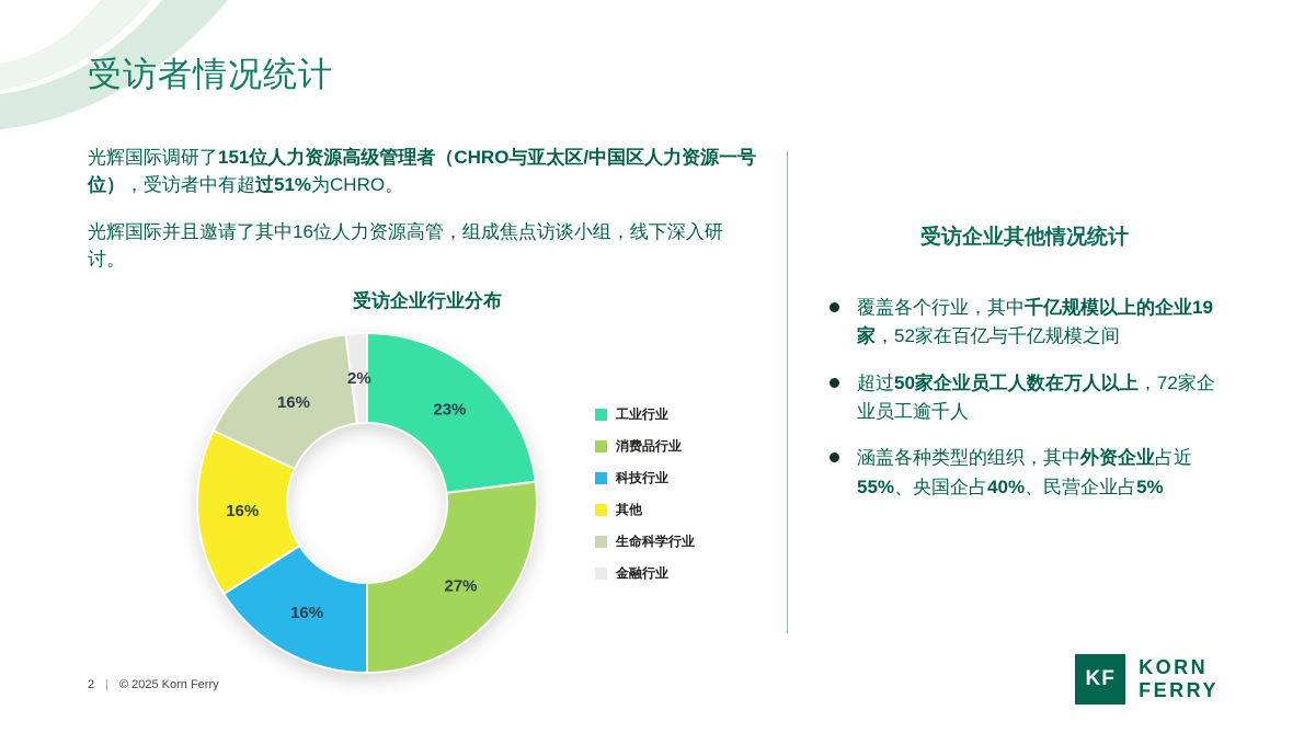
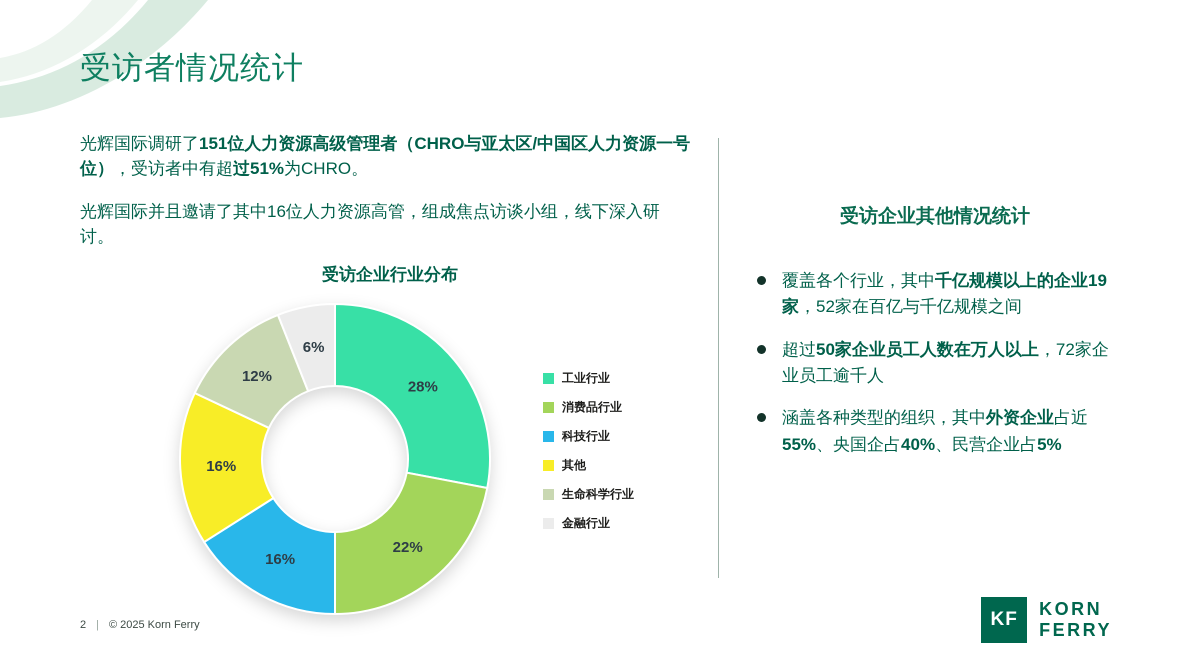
工业行业: 23% -> 28%
消费品行业: 27% -> 22%
生命科学行业: 16% -> 12%
金融行业: 2% -> 6%
